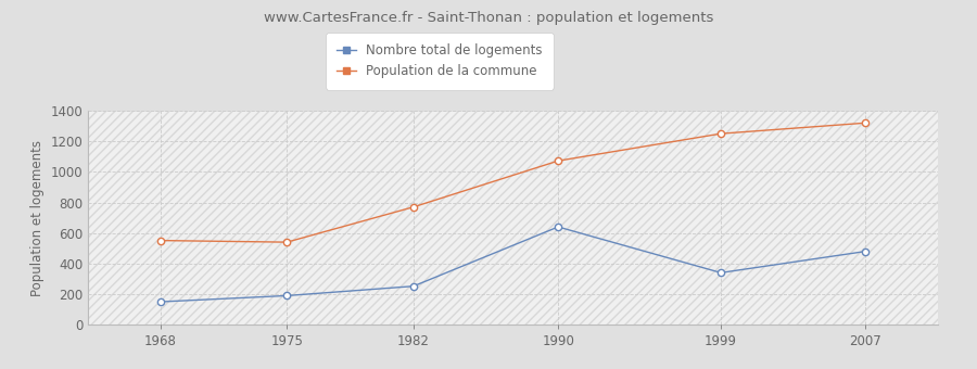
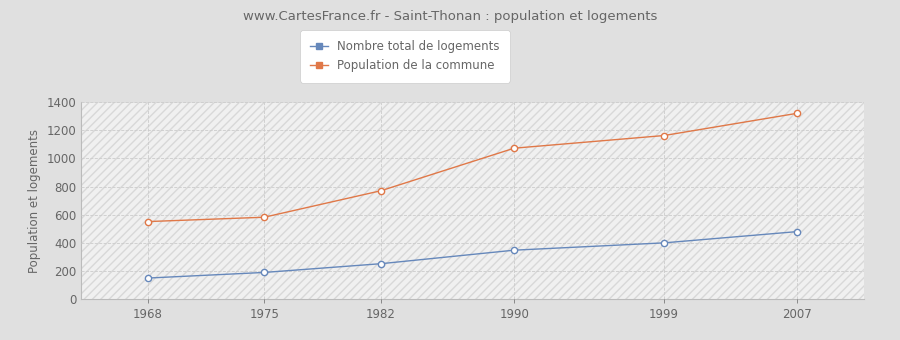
Population de la commune/1975: 540 -> 580
Nombre total de logements/1990: 640 -> 350
Nombre total de logements/1999: 340 -> 400
Population de la commune/1999: 1250 -> 1160
